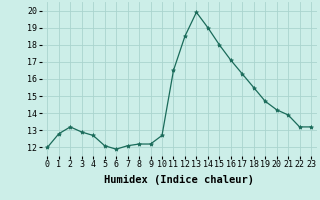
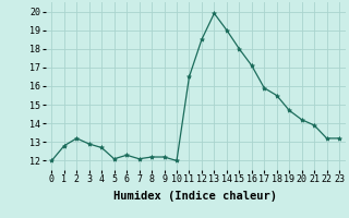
6: 11.9 -> 12.3
10: 12.7 -> 12.0
17: 16.3 -> 15.9
